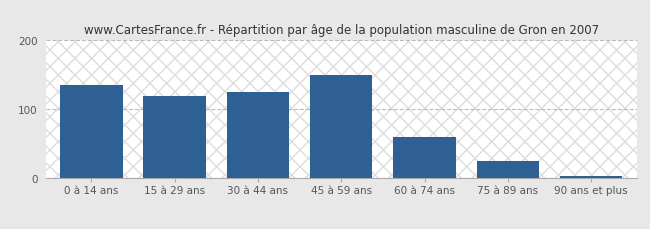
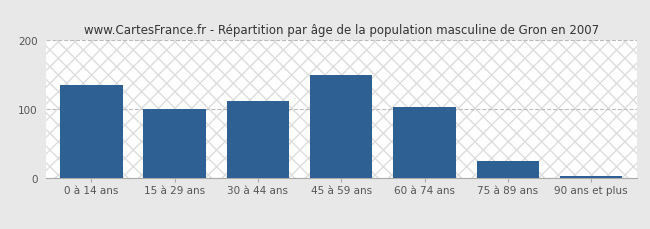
15 à 29 ans: 120 -> 100
30 à 44 ans: 125 -> 112
60 à 74 ans: 60 -> 104
